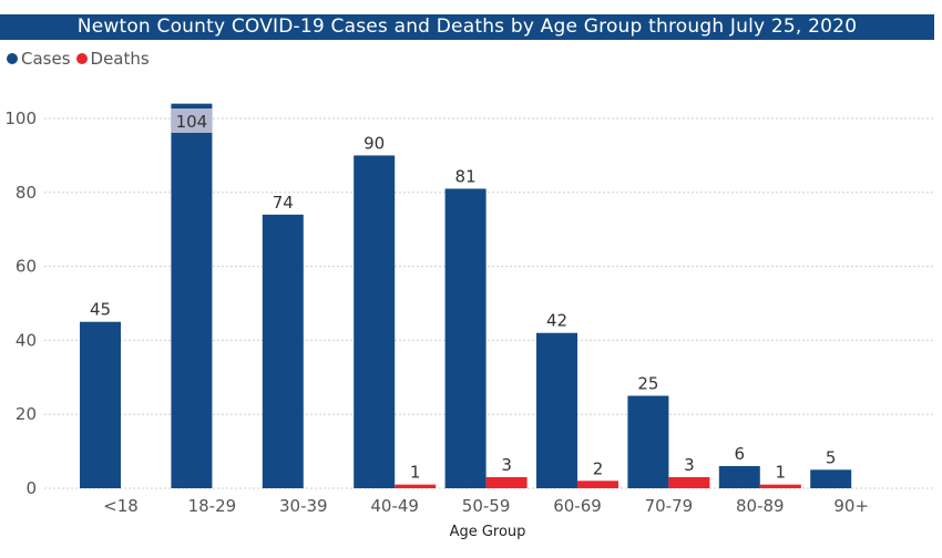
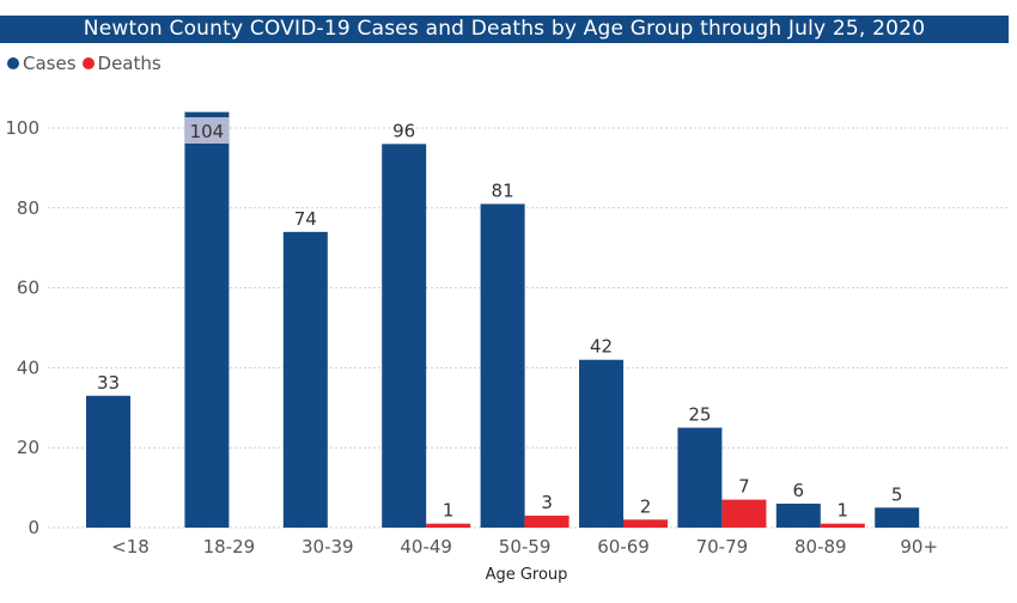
Cases/<18: 45 -> 33
Cases/40-49: 90 -> 96
Deaths/70-79: 3 -> 7
